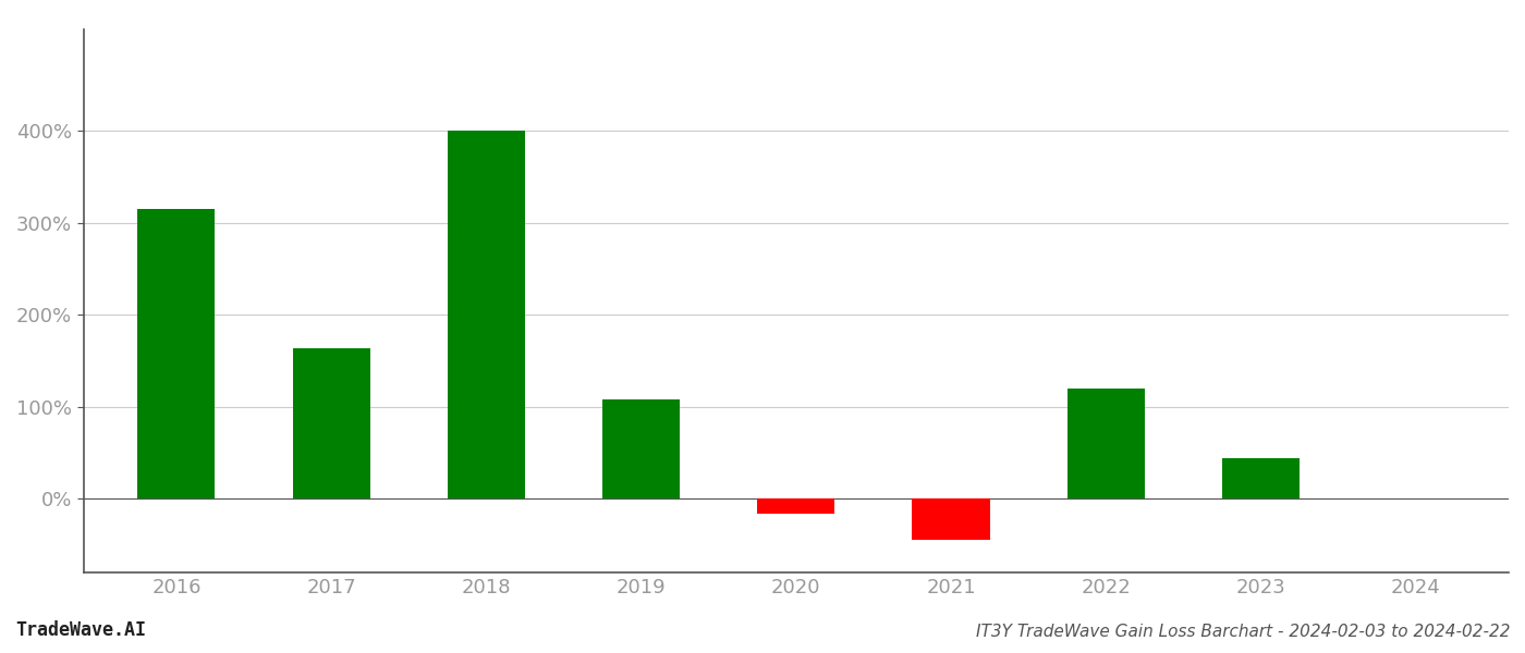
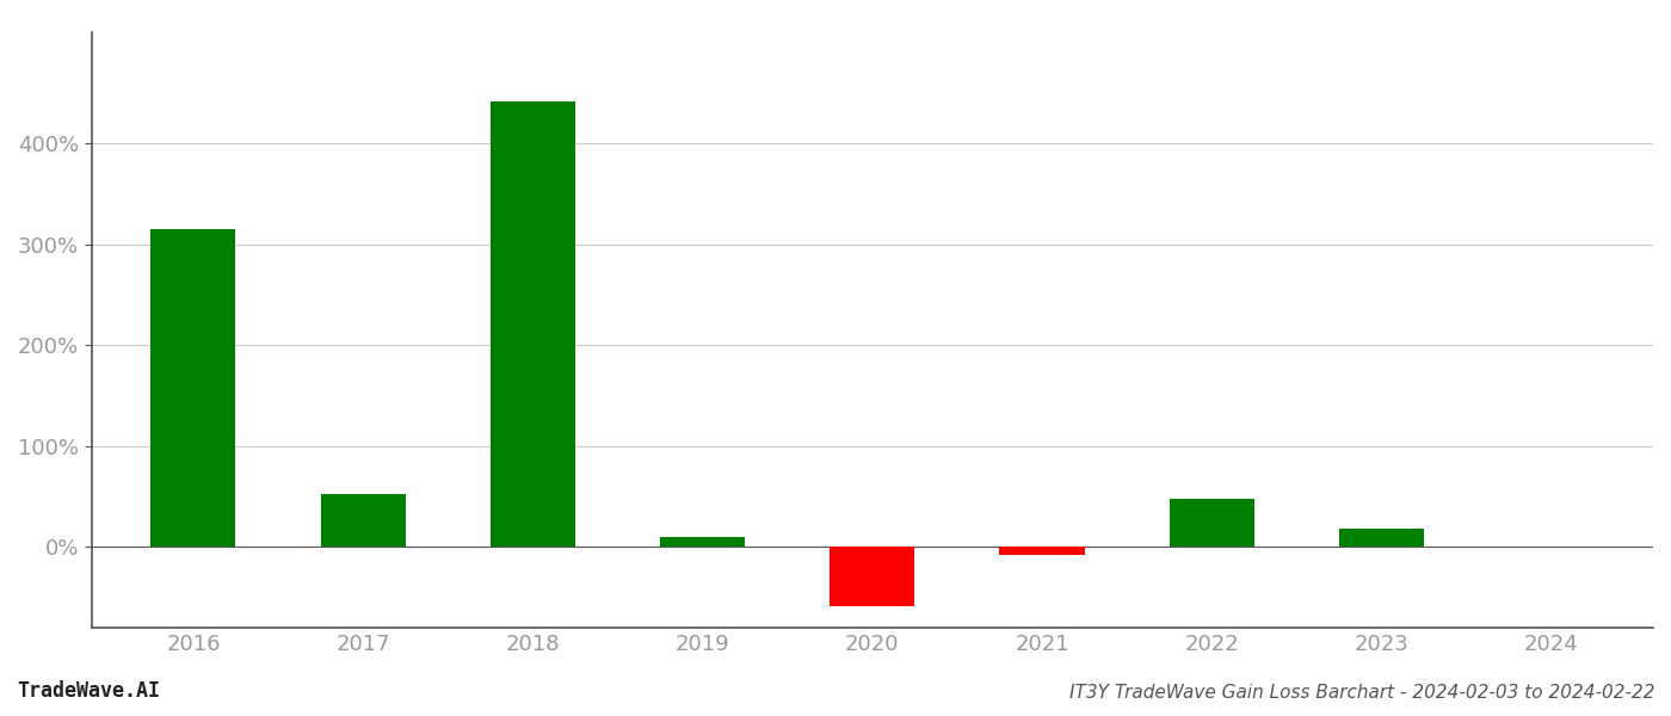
2017: 164% -> 52%
2018: 400% -> 442%
2019: 108% -> 10%
2020: -16% -> -58%
2021: -44% -> -8%
2022: 120% -> 48%
2023: 44% -> 18%
